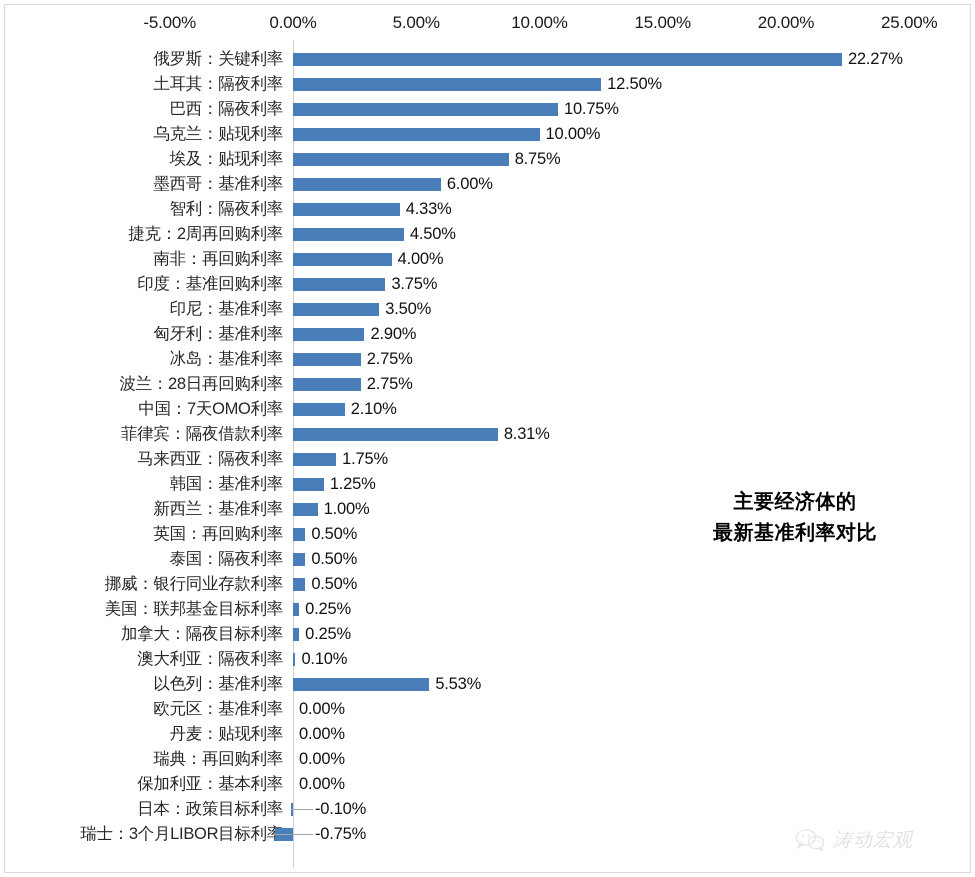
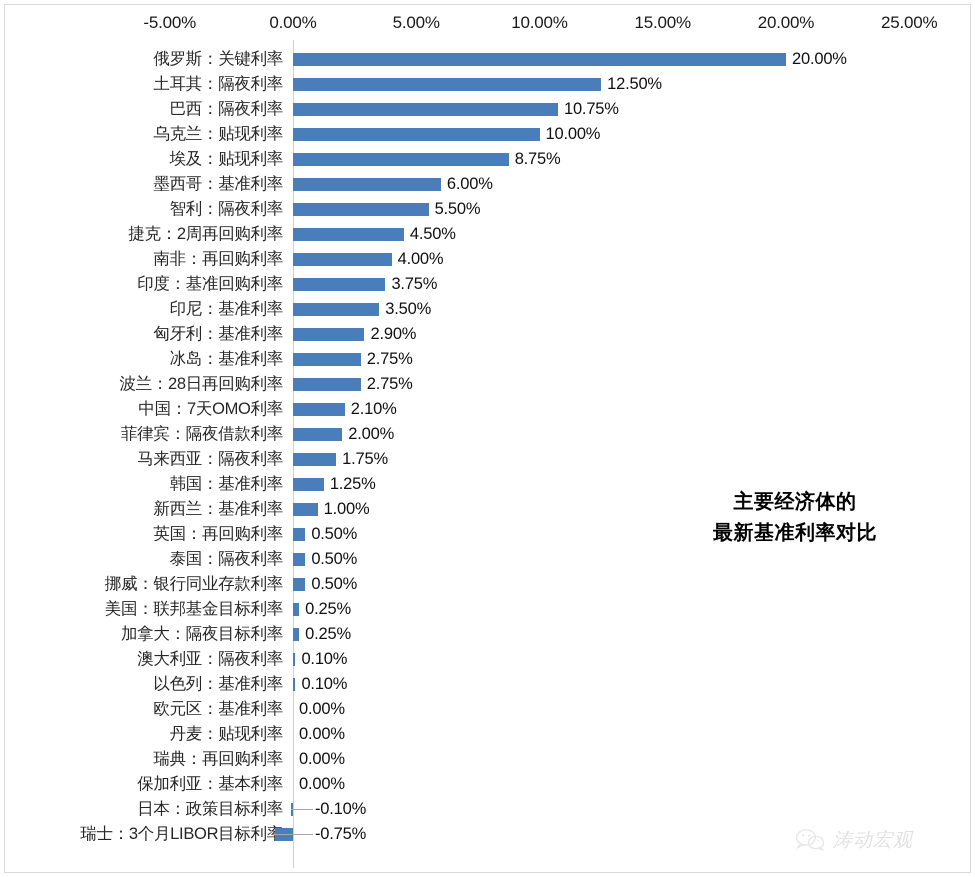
俄罗斯：关键利率: 22.27% -> 20.00%
智利：隔夜利率: 4.33% -> 5.50%
菲律宾：隔夜借款利率: 8.31% -> 2.00%
以色列：基准利率: 5.53% -> 0.10%
